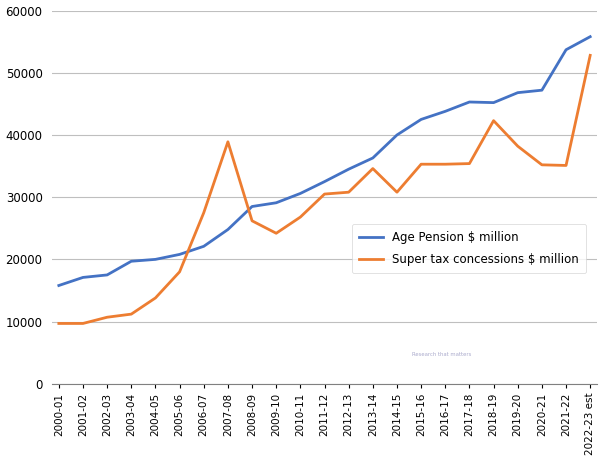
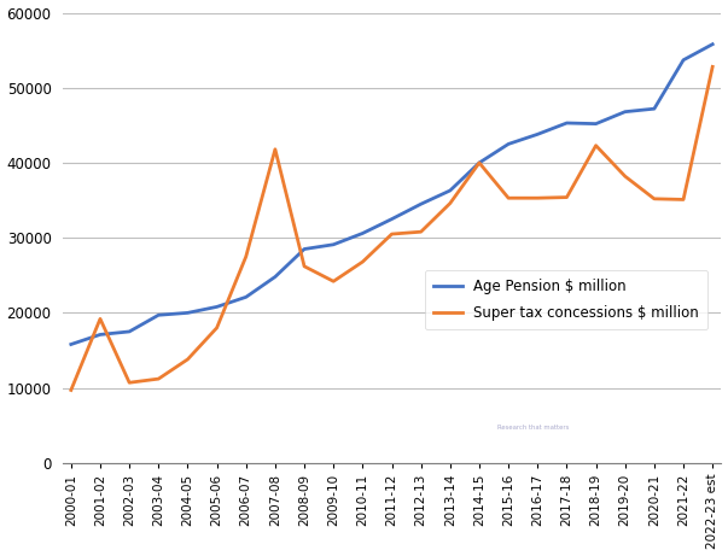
Super tax concessions $ million/2001-02: 9700 -> 19200
Super tax concessions $ million/2007-08: 38900 -> 41800
Super tax concessions $ million/2014-15: 30800 -> 40000
